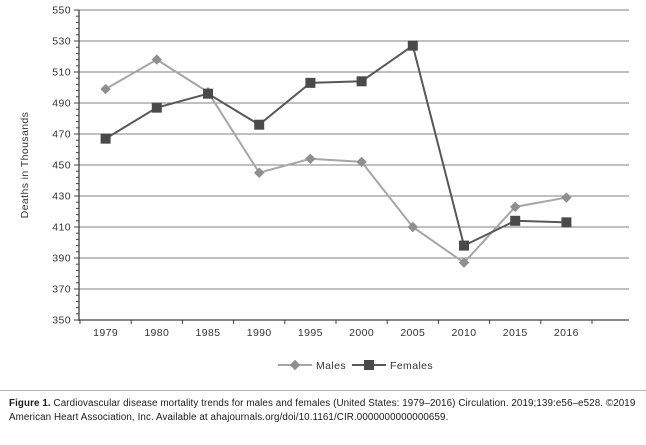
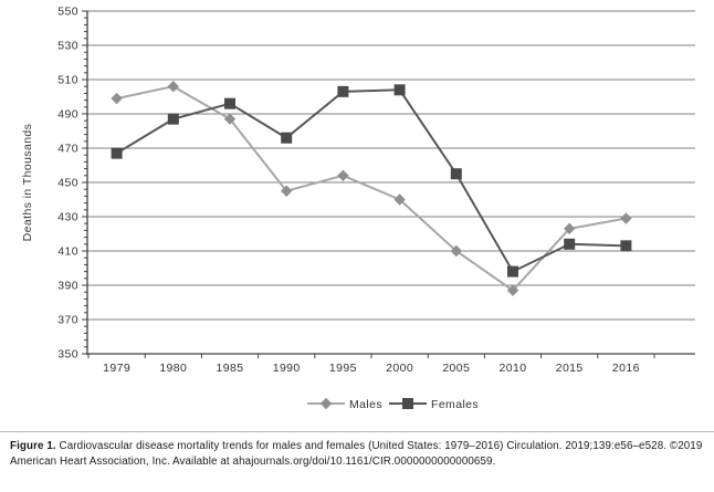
Males/1980: 518 -> 506
Males/1985: 497 -> 487
Males/2000: 452 -> 440
Females/2005: 527 -> 455
